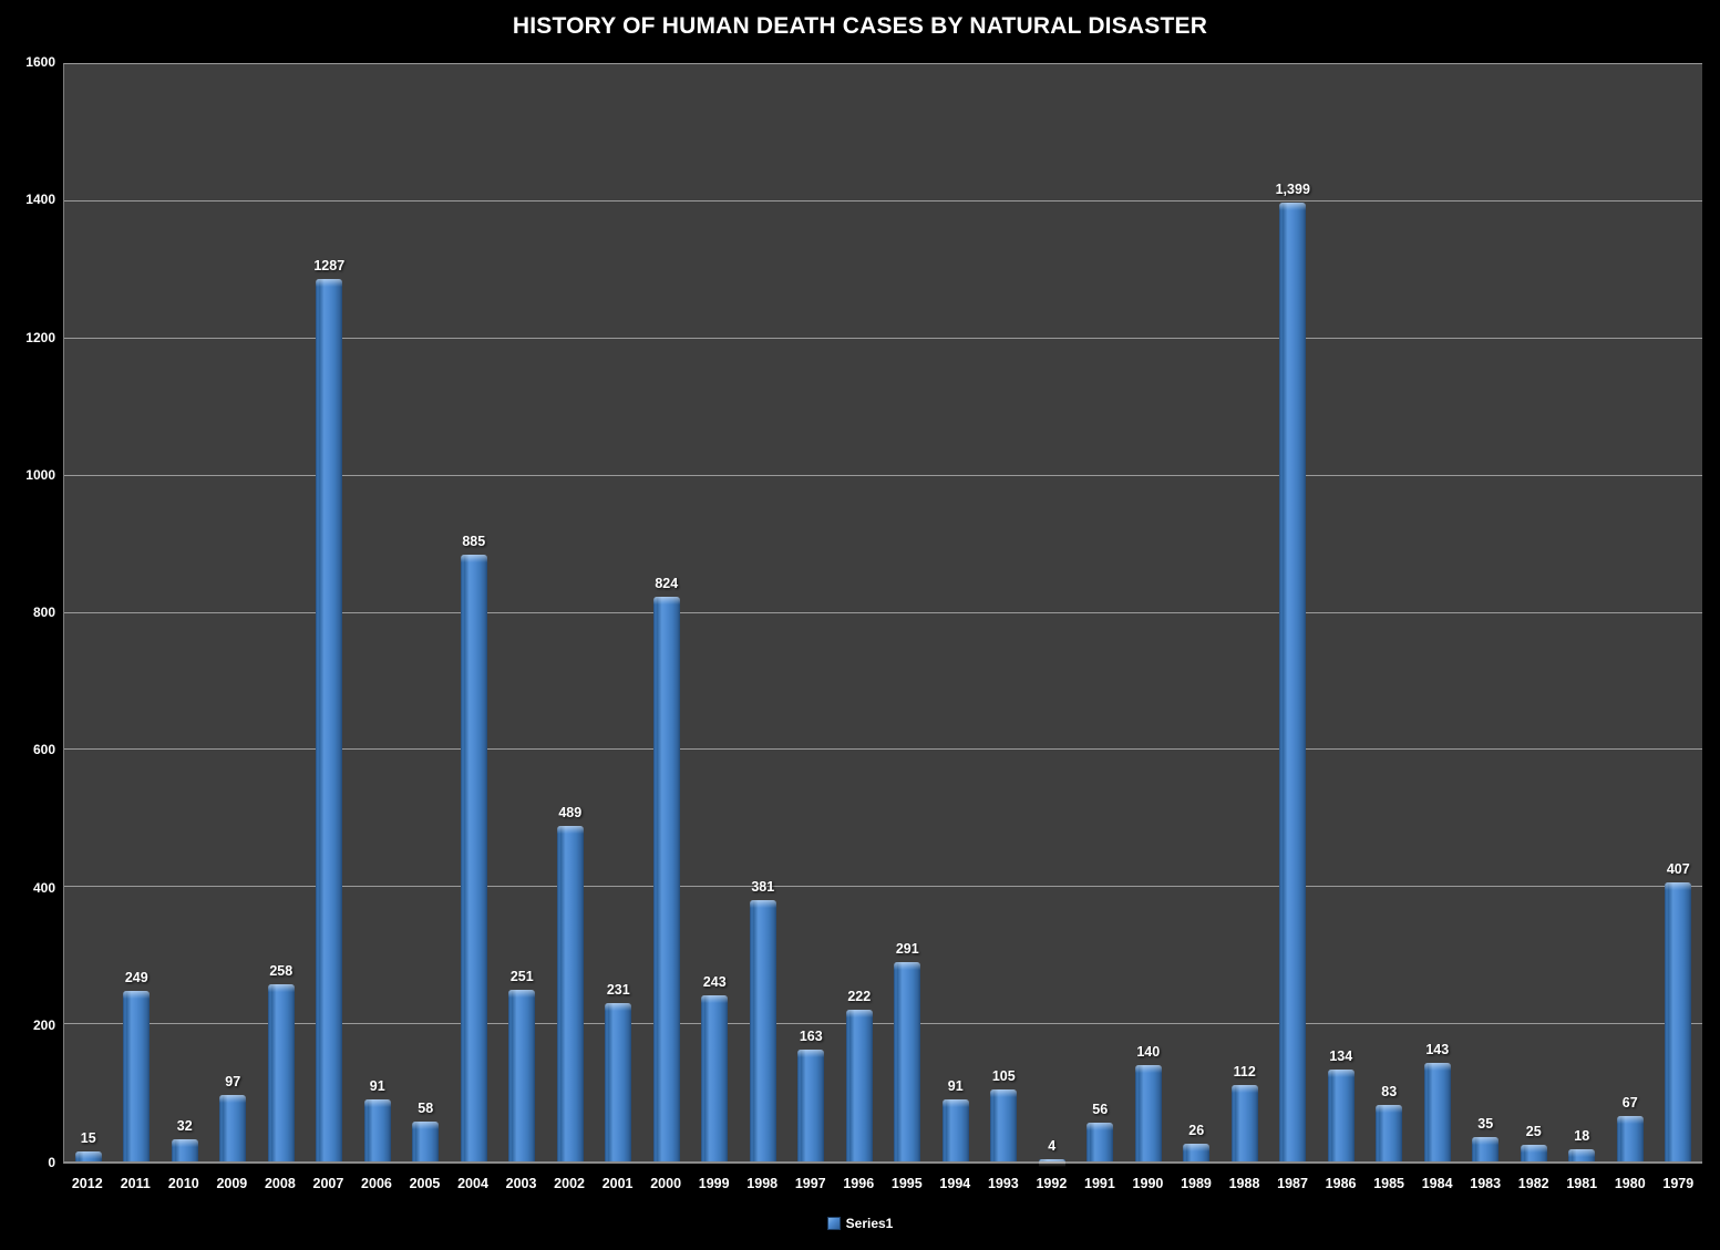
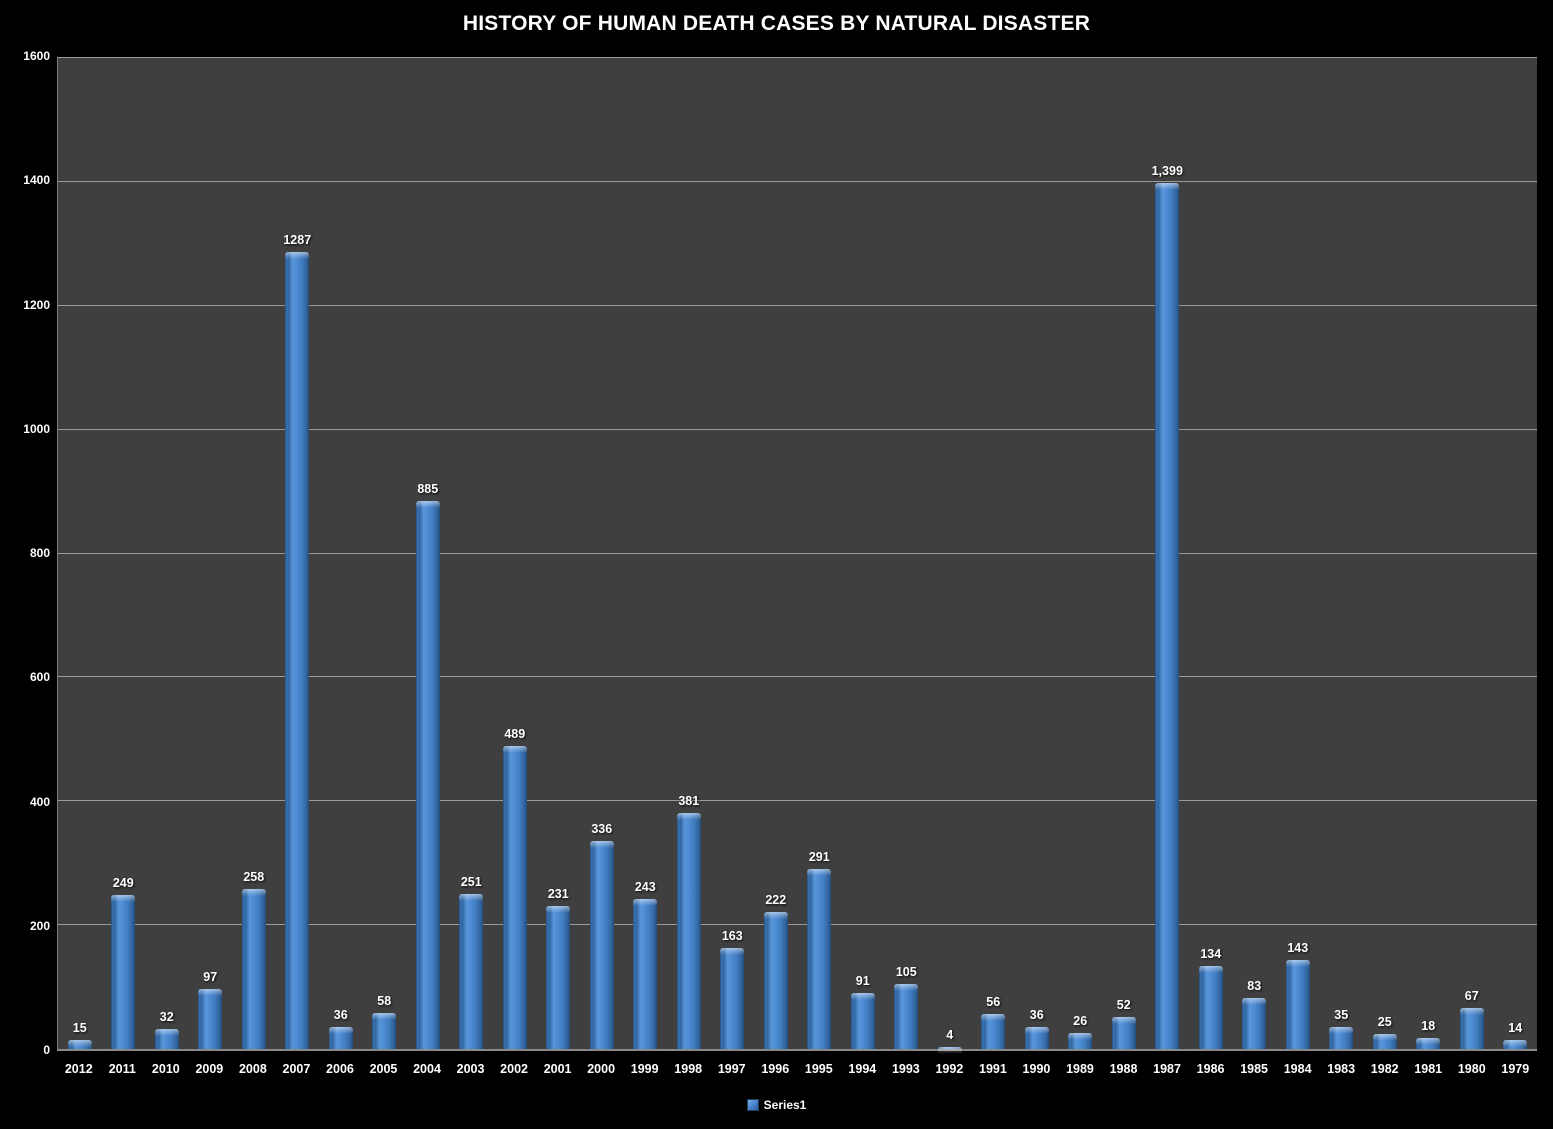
2006: 91 -> 36
2000: 824 -> 336
1990: 140 -> 36
1988: 112 -> 52
1979: 407 -> 14
